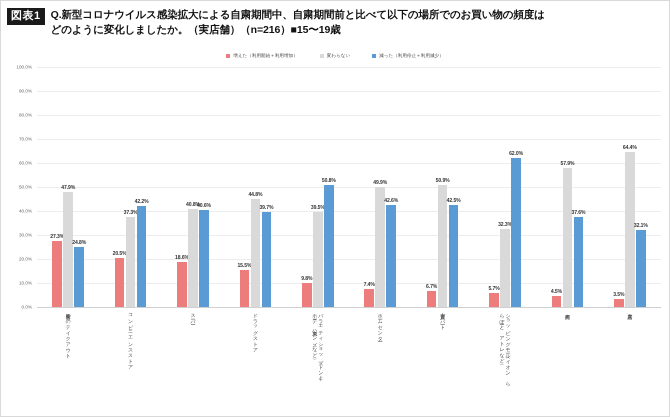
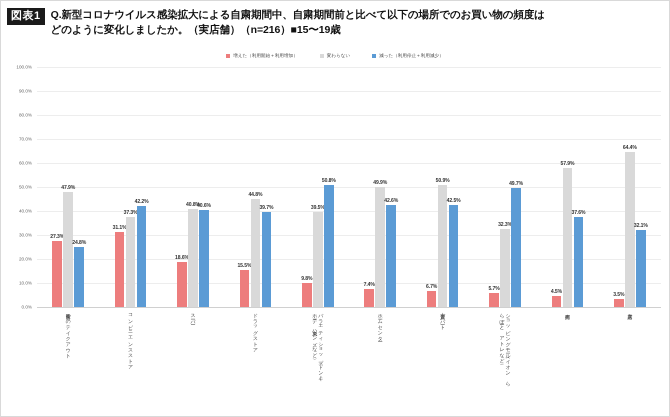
増えた（利用開始＋利用増加）/コンビニエンスストア: 20.5% -> 31.1%
減った（利用停止＋利用減少）/ショッピングモール（イオン、ららぽーと、アトレなど）: 62.0% -> 49.7%
